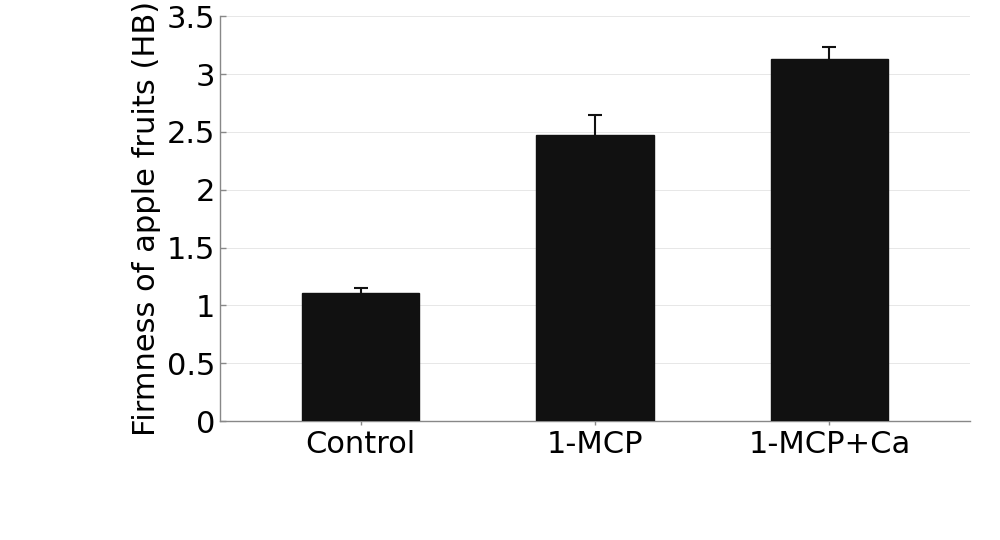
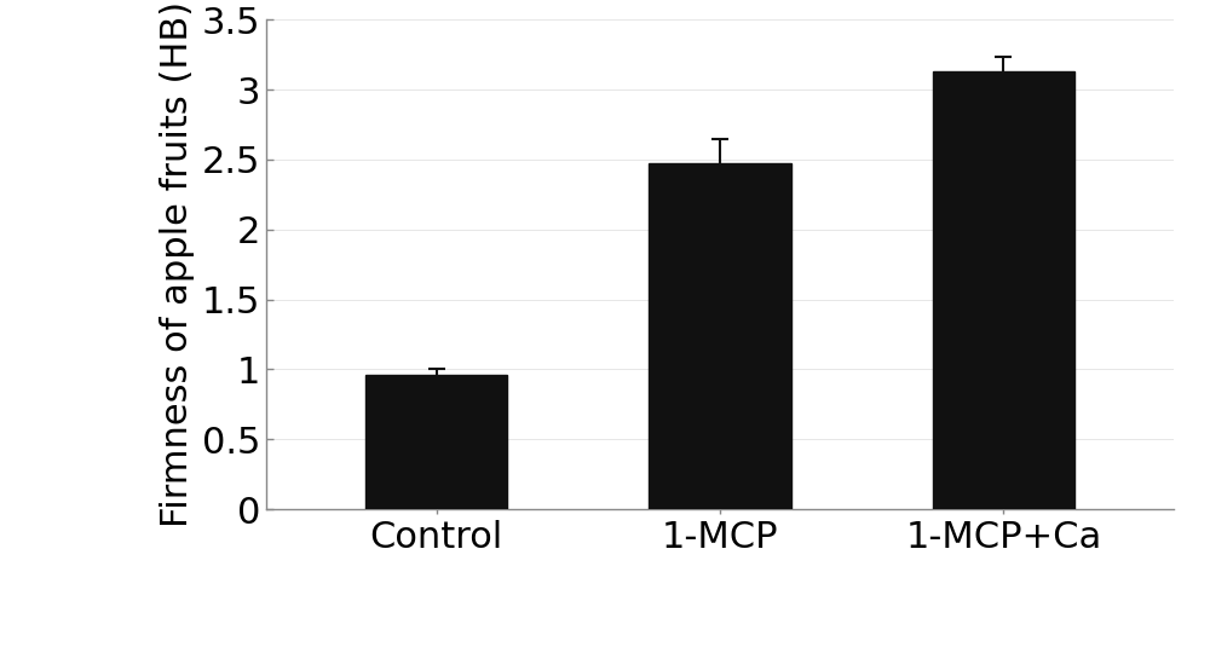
Control: 1.11 -> 0.96
